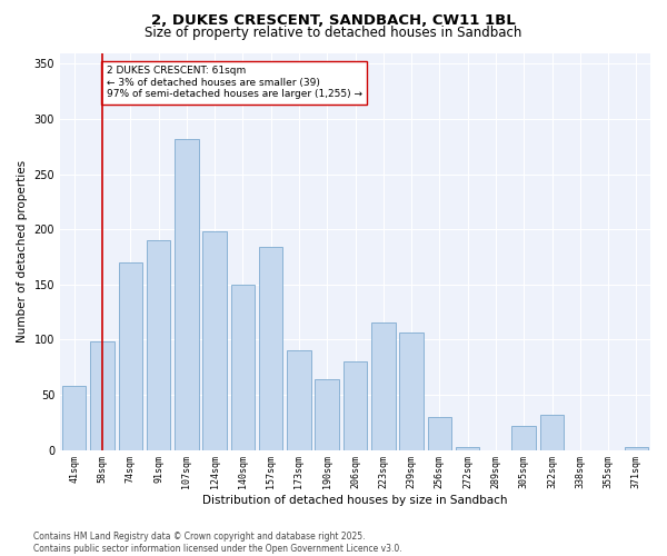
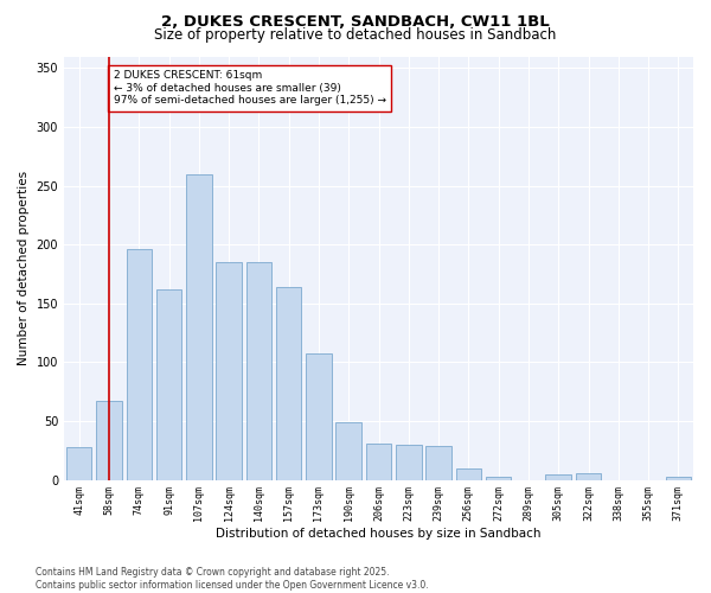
41sqm: 58 -> 28
58sqm: 98 -> 67
74sqm: 170 -> 196
91sqm: 190 -> 162
107sqm: 282 -> 260
124sqm: 198 -> 185
140sqm: 150 -> 185
157sqm: 184 -> 164
173sqm: 90 -> 107
190sqm: 64 -> 49
206sqm: 80 -> 31
223sqm: 116 -> 30
239sqm: 106 -> 29
256sqm: 30 -> 10
305sqm: 22 -> 5
322sqm: 32 -> 6
